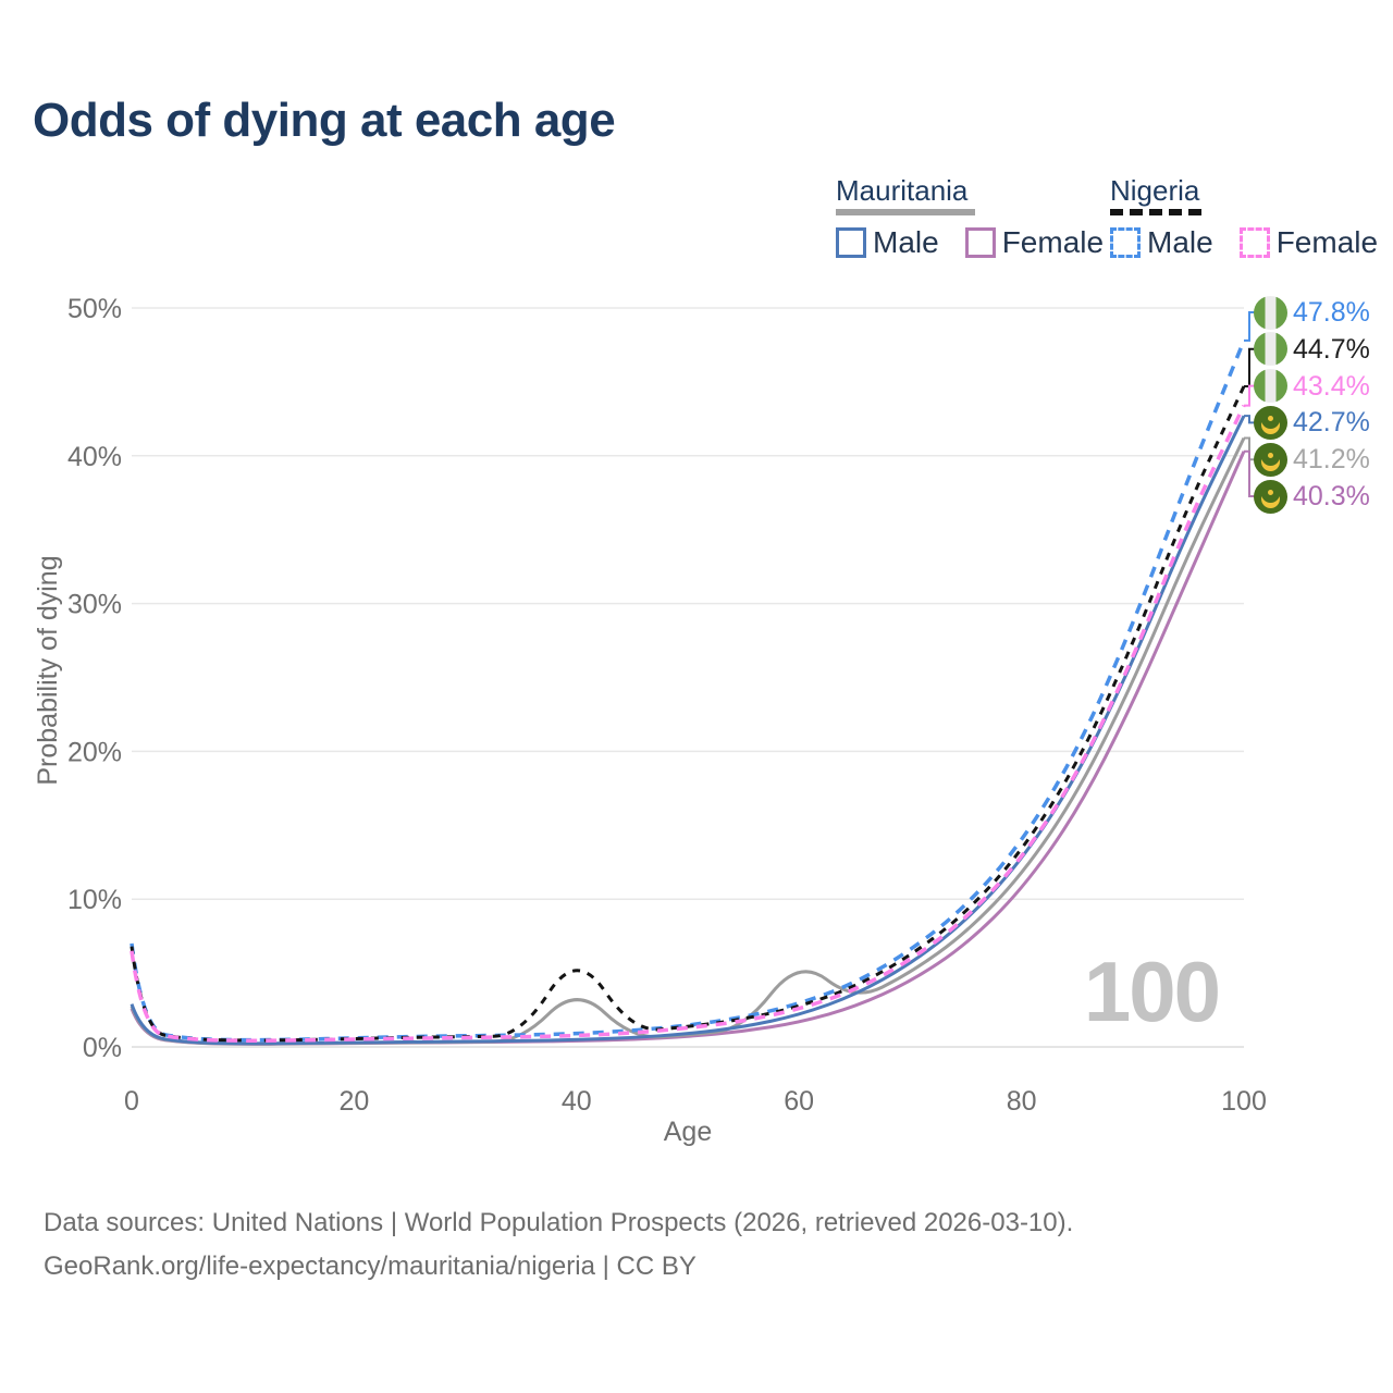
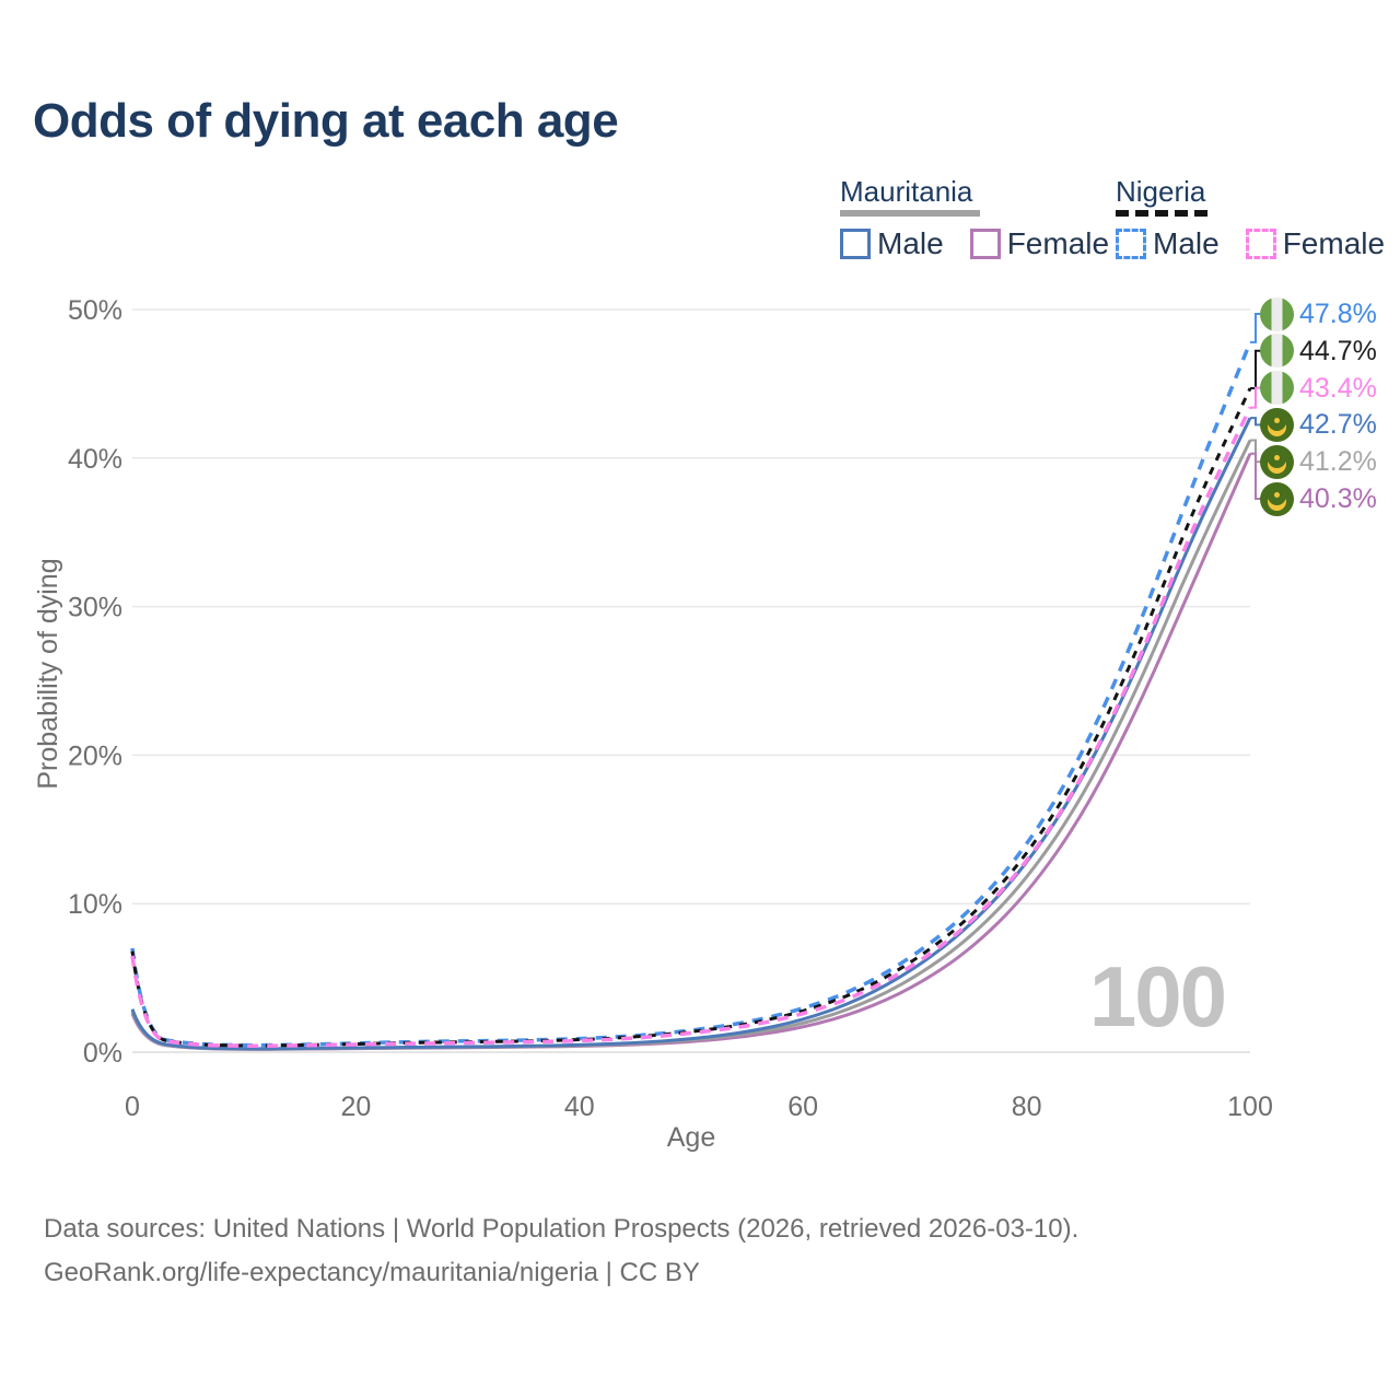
Mauritania/40: 4.1% -> 0.4%
Nigeria/40: 6.6% -> 0.8%
Mauritania/60: 6.0% -> 1.9%
